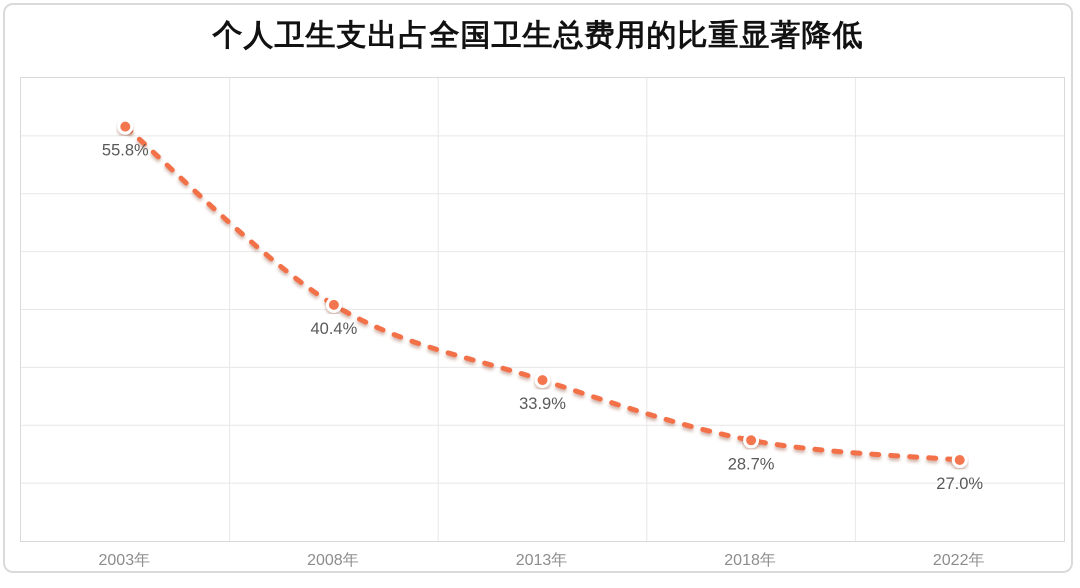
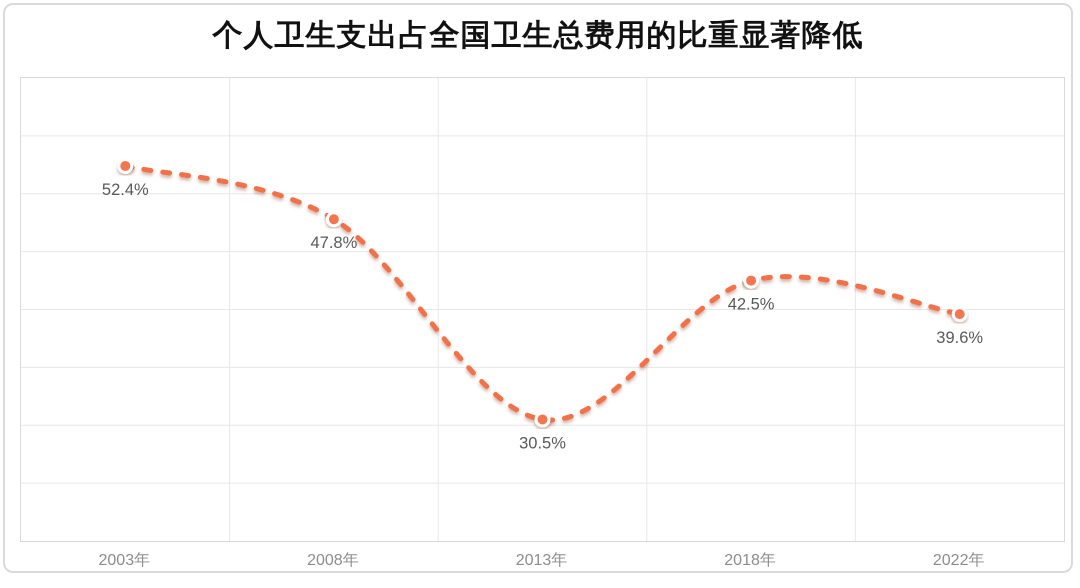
2003年: 55.8% -> 52.4%
2008年: 40.4% -> 47.8%
2013年: 33.9% -> 30.5%
2018年: 28.7% -> 42.5%
2022年: 27.0% -> 39.6%
